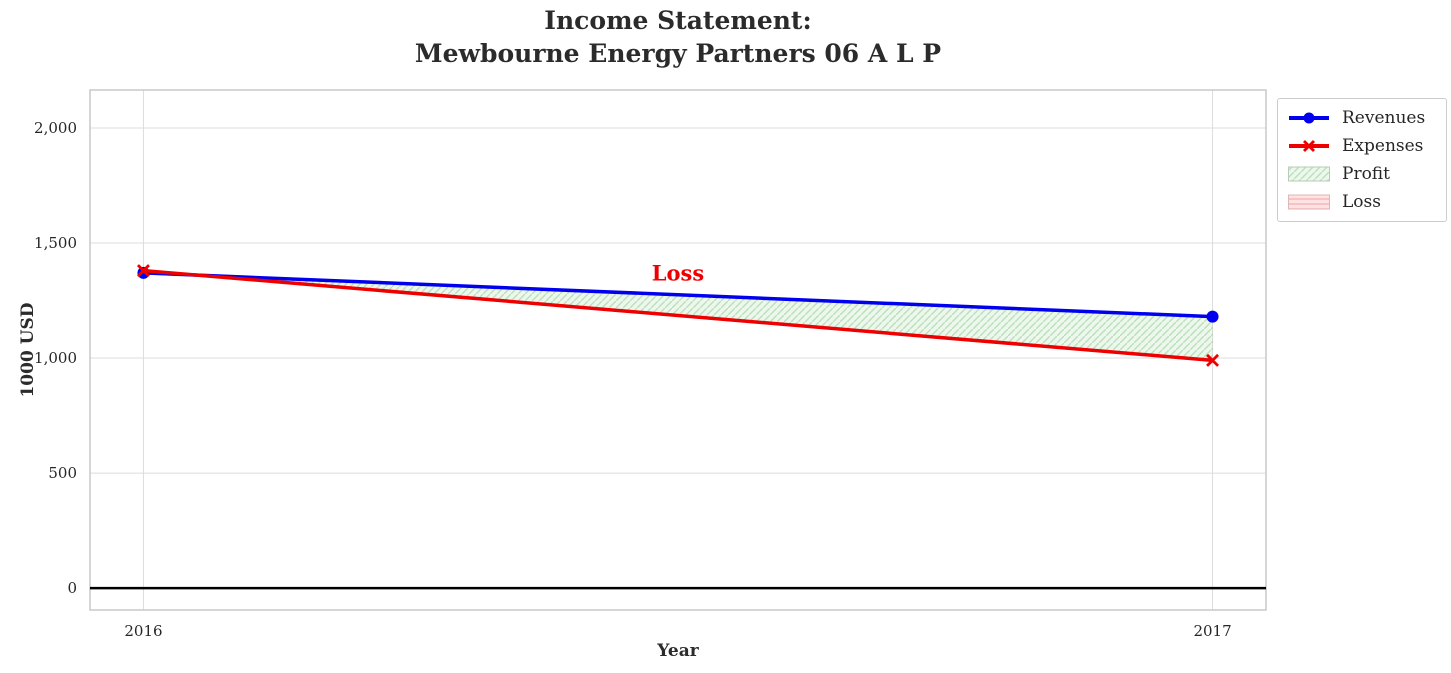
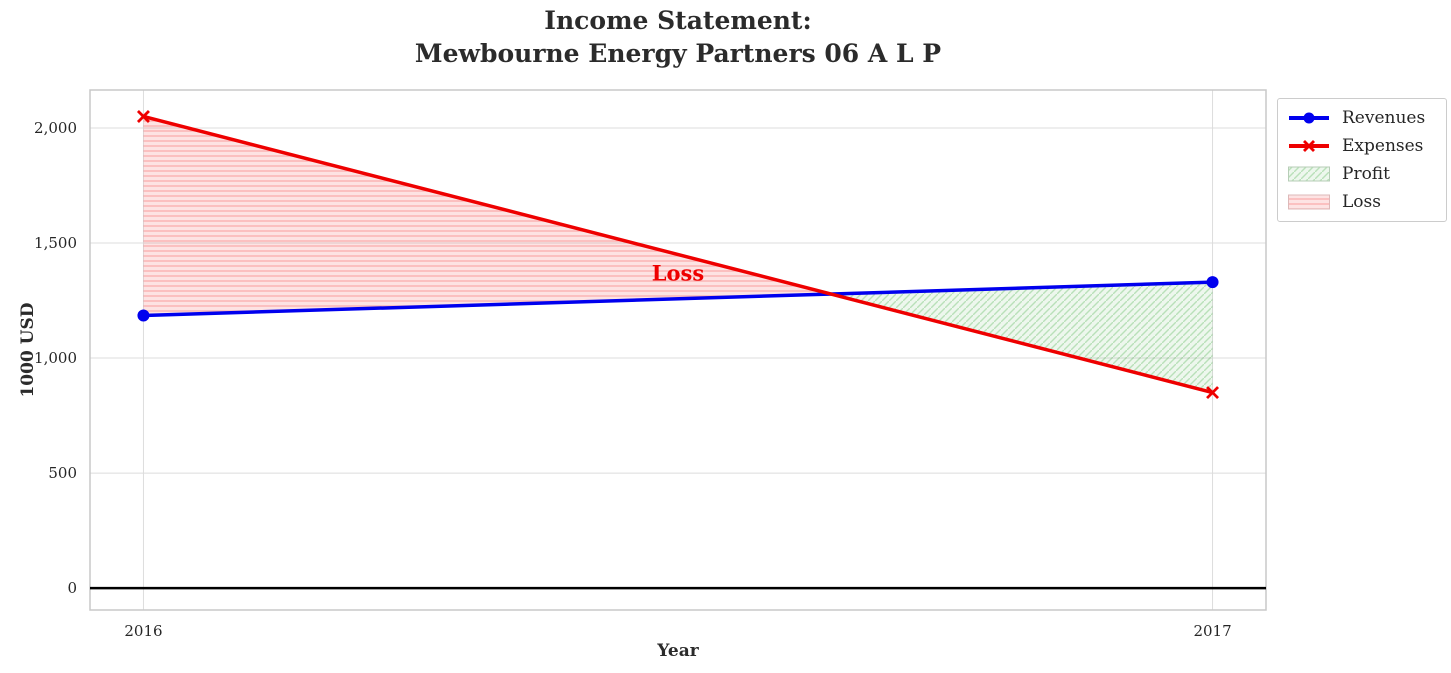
Revenues/2016: 1370 -> 1180
Expenses/2016: 1380 -> 2050
Revenues/2017: 1180 -> 1330
Expenses/2017: 990 -> 850
